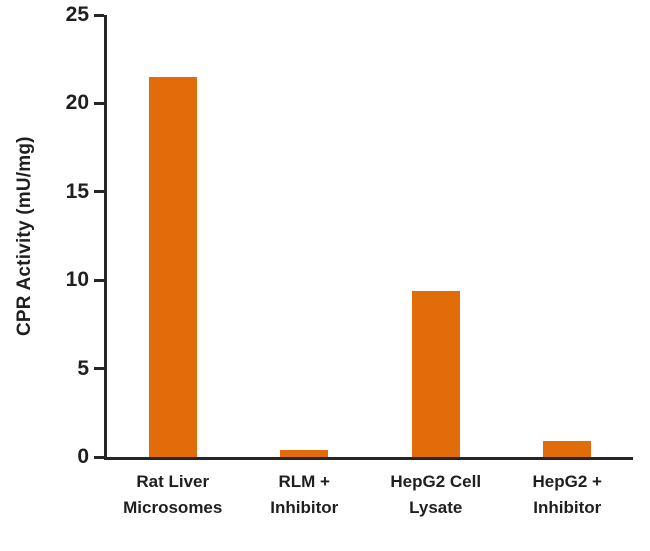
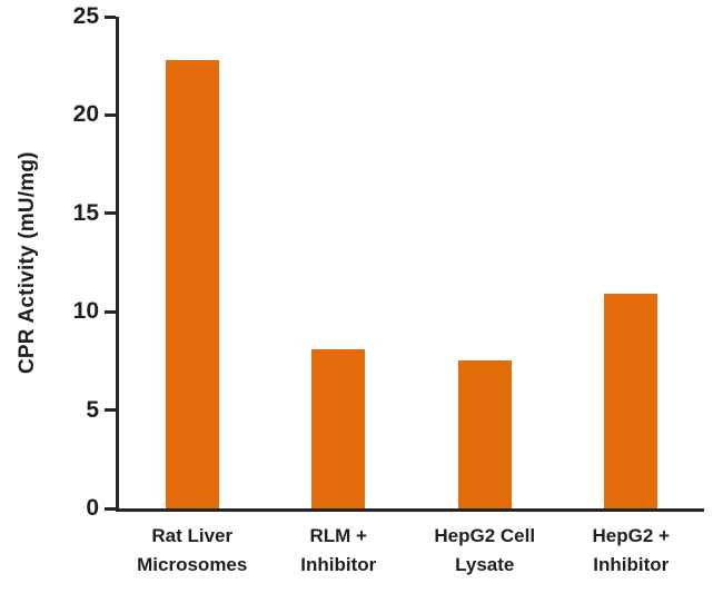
Rat Liver Microsomes: 21.5 -> 22.8
RLM + Inhibitor: 0.4 -> 8.1
HepG2 Cell Lysate: 9.4 -> 7.5
HepG2 + Inhibitor: 0.9 -> 10.9
